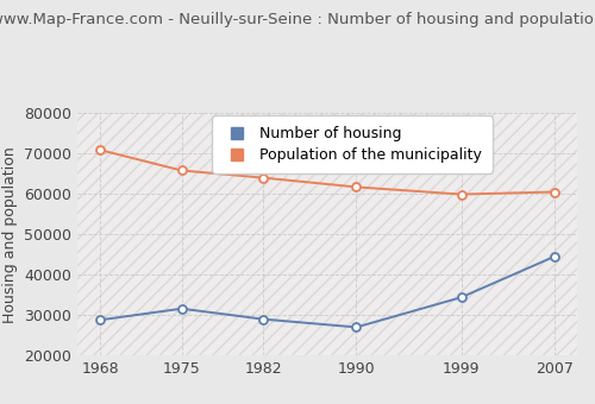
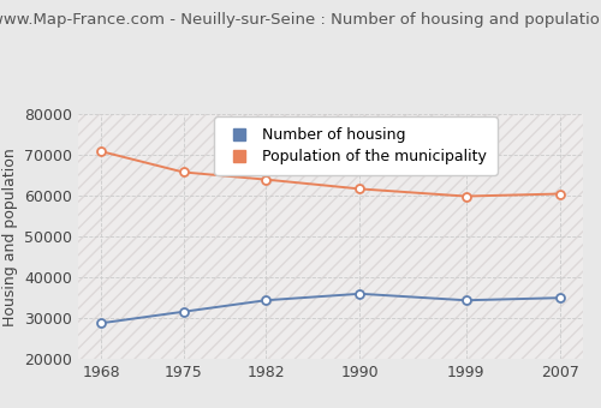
Number of housing/1982: 29000 -> 34400
Number of housing/1990: 27000 -> 36000
Number of housing/2007: 44500 -> 35000
